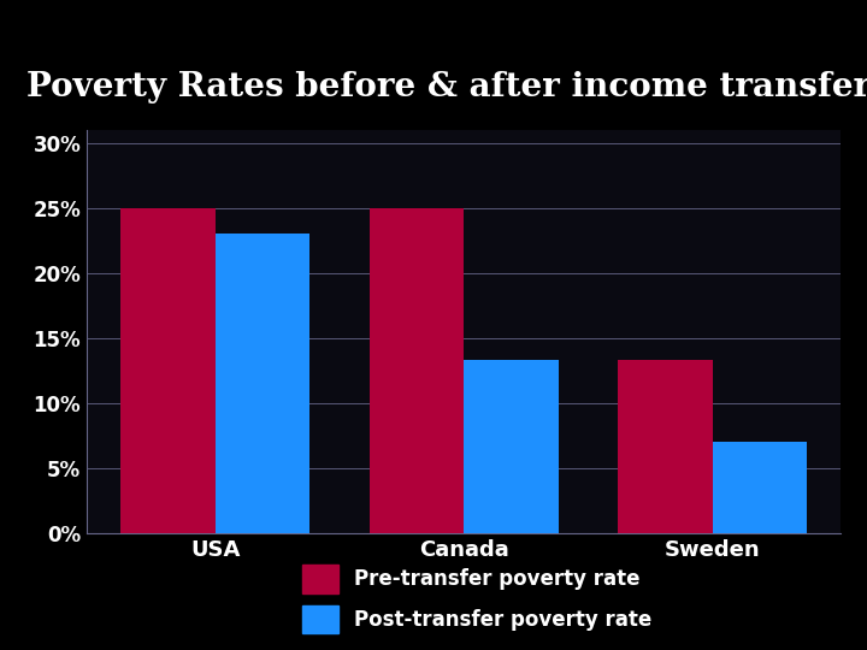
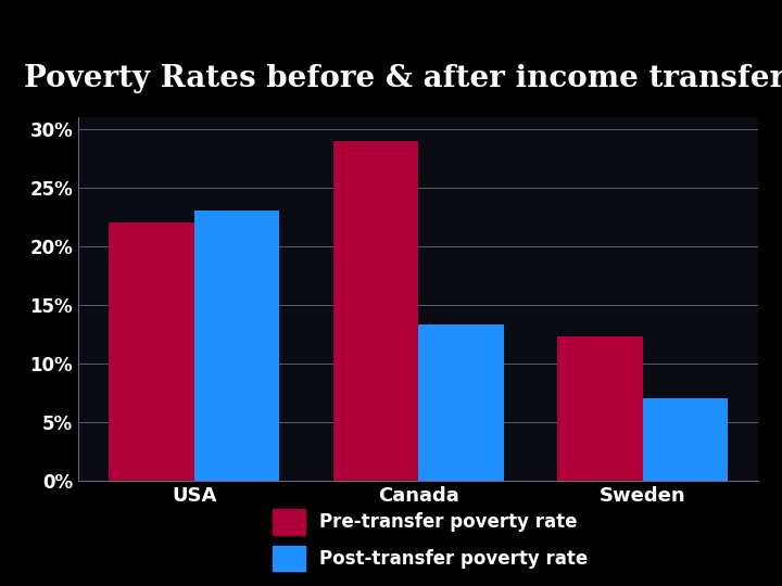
Pre-transfer poverty rate/USA: 25.0% -> 22.0%
Pre-transfer poverty rate/Canada: 25.0% -> 29.0%
Pre-transfer poverty rate/Sweden: 13.3% -> 12.3%
